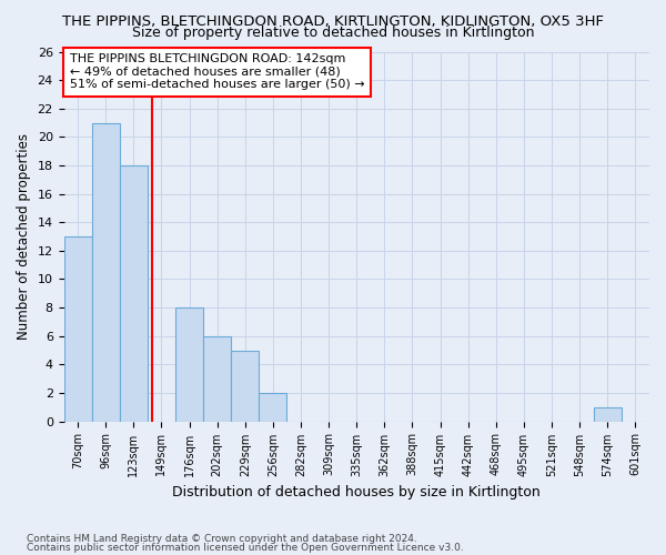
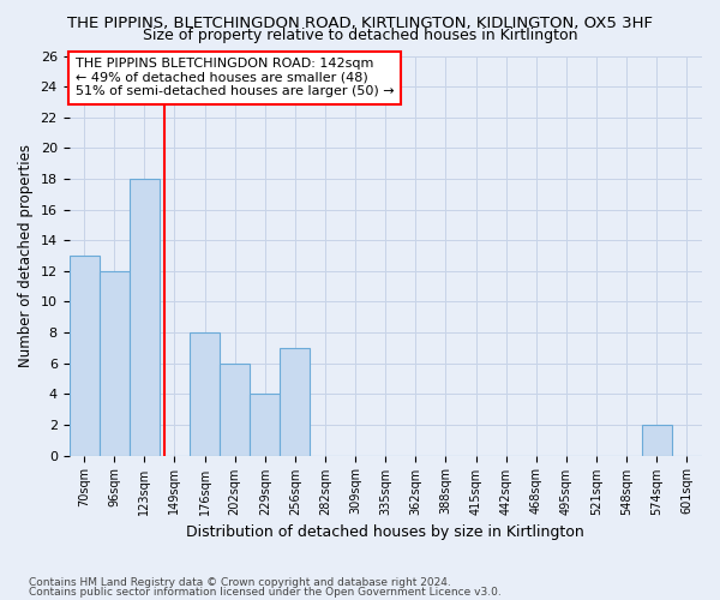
96sqm: 21 -> 12
229sqm: 5 -> 4
256sqm: 2 -> 7
574sqm: 1 -> 2
